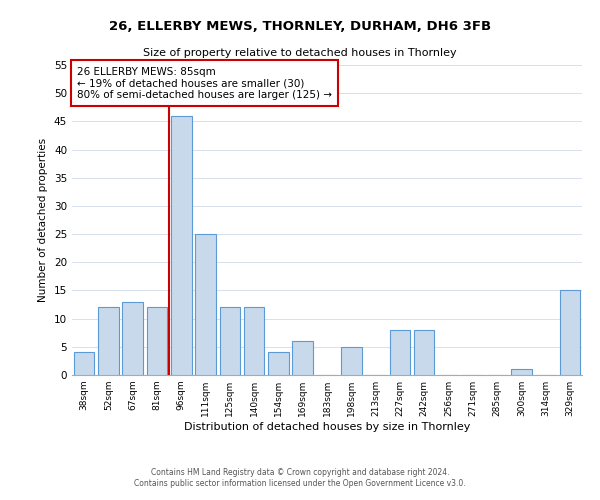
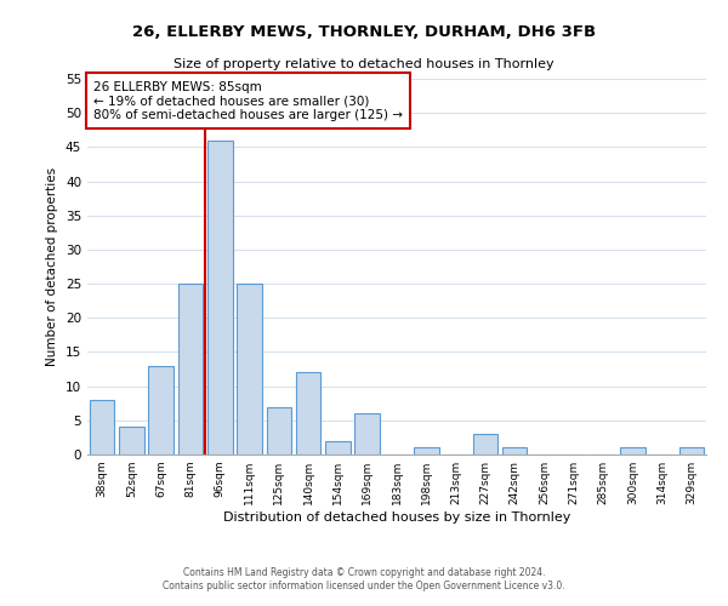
38sqm: 4 -> 8
52sqm: 12 -> 4
81sqm: 12 -> 25
125sqm: 12 -> 7
154sqm: 4 -> 2
198sqm: 5 -> 1
227sqm: 8 -> 3
242sqm: 8 -> 1
329sqm: 15 -> 1
